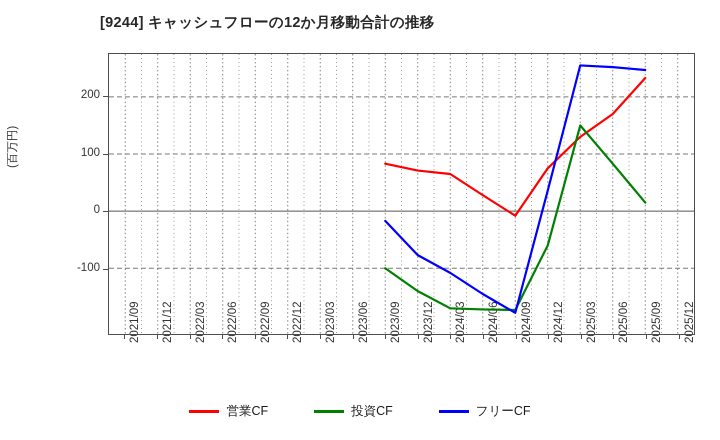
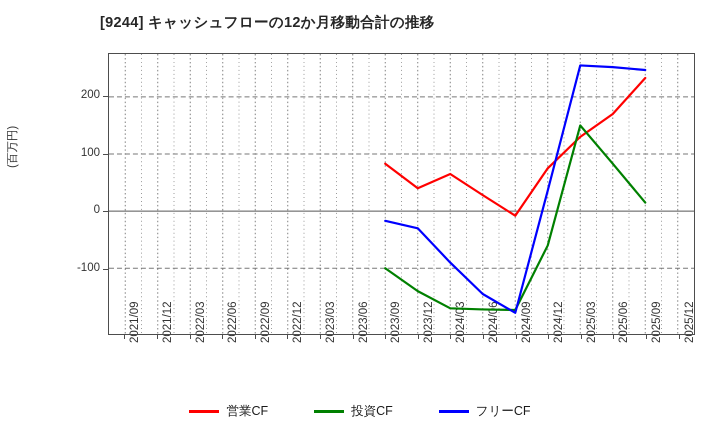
営業CF/2023/12: 70 -> 40
フリーCF/2023/12: -80 -> -30
フリーCF/2024/03: -110 -> -90
